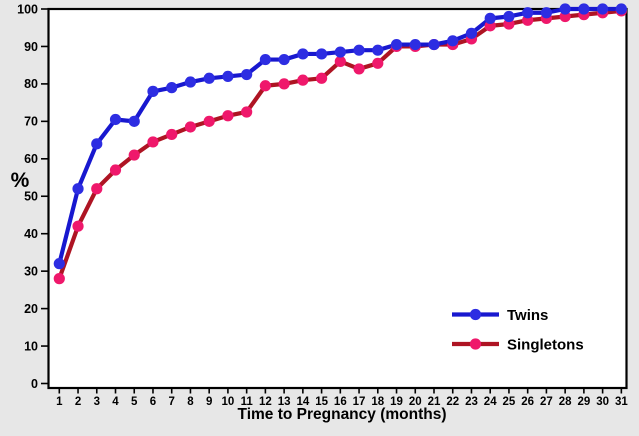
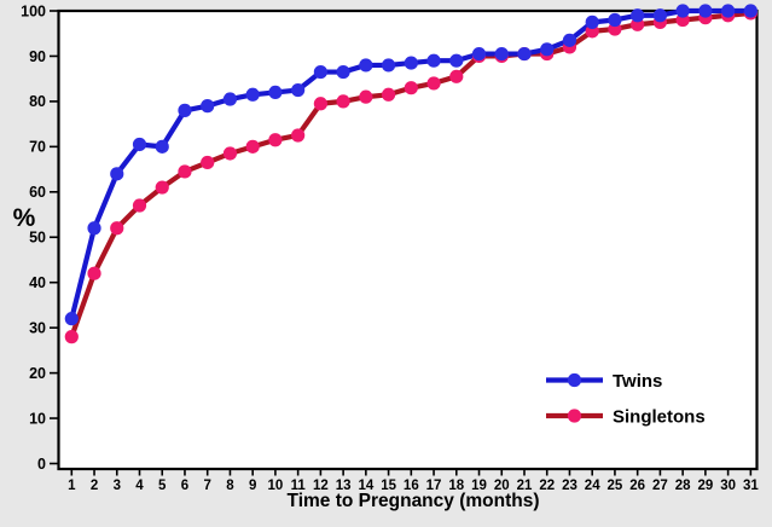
Singletons/16: 86 -> 83
